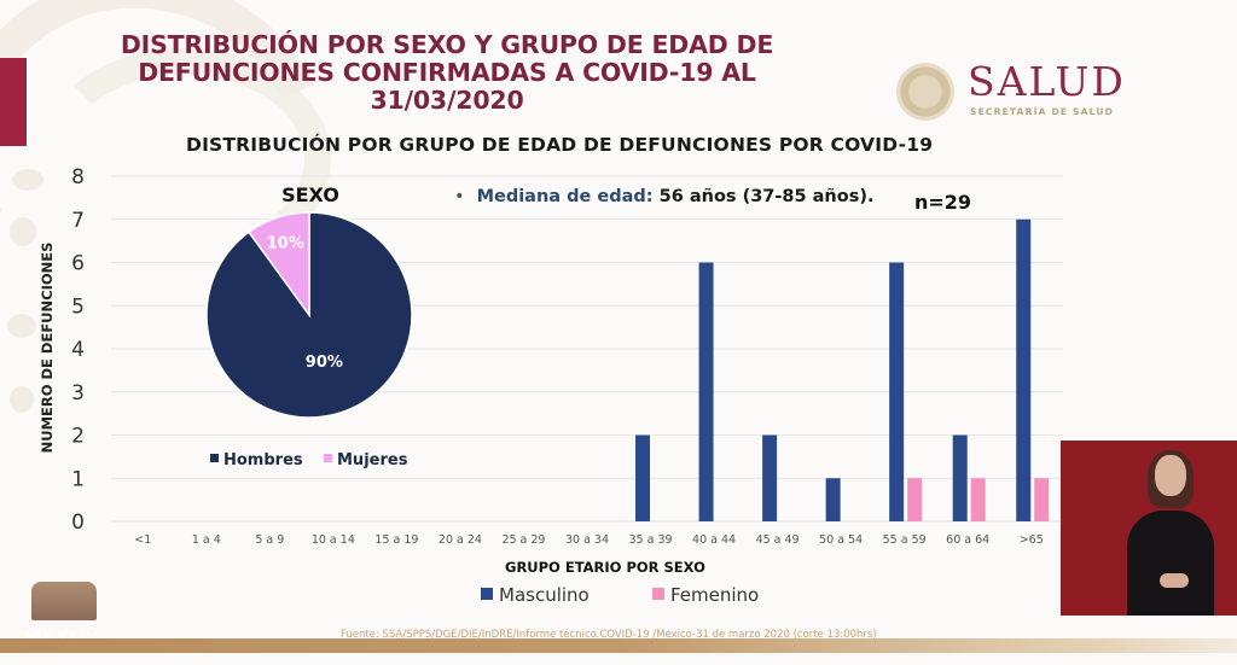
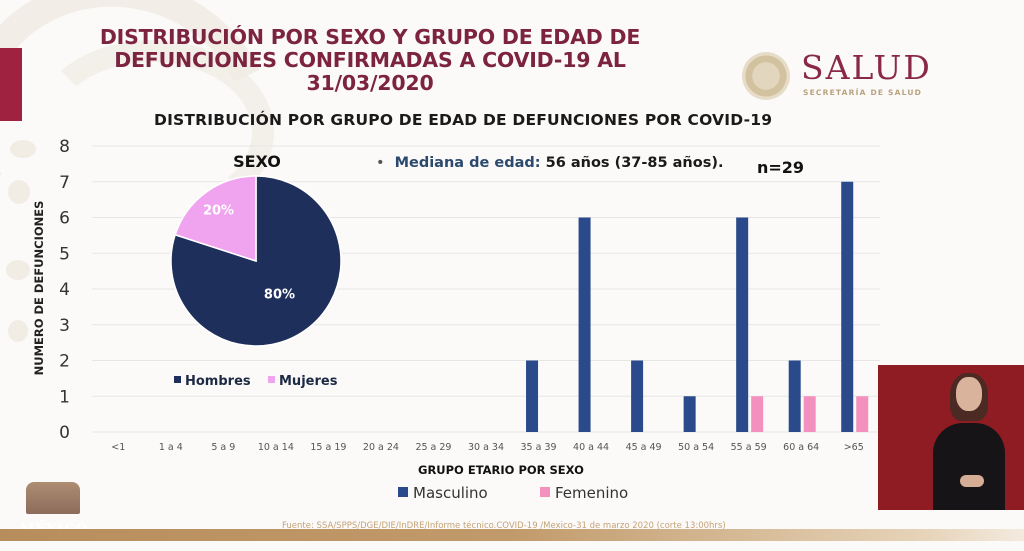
SEXO/Hombres: 90% -> 80%
SEXO/Mujeres: 10% -> 20%
